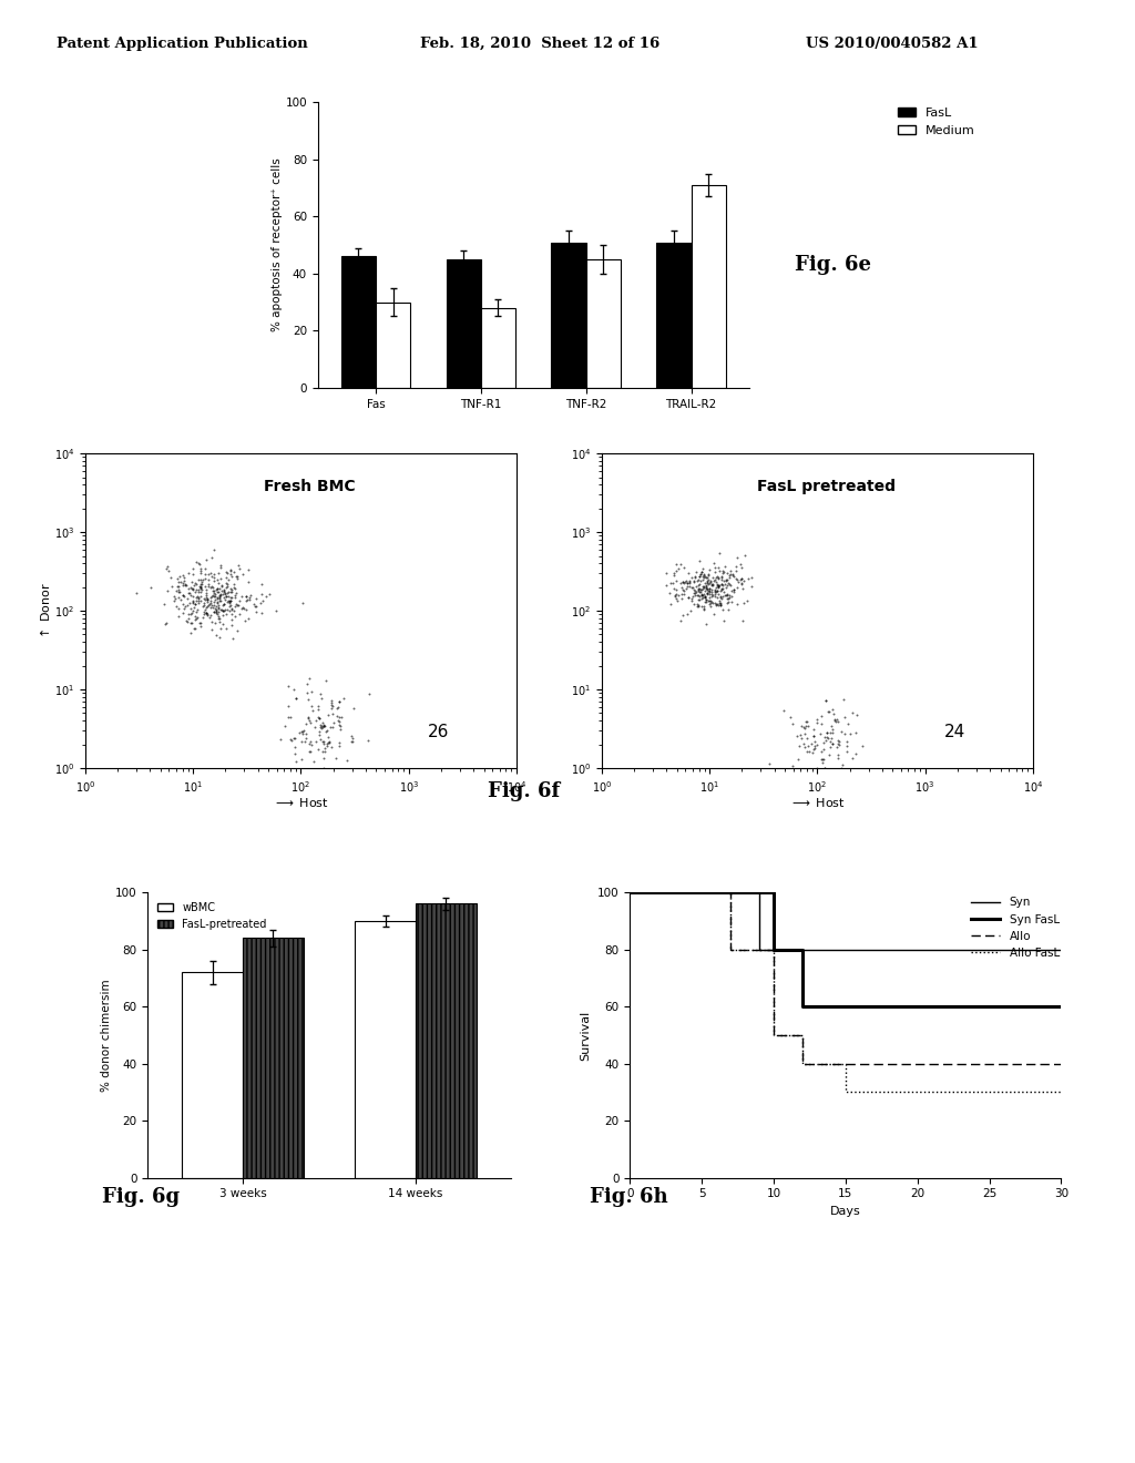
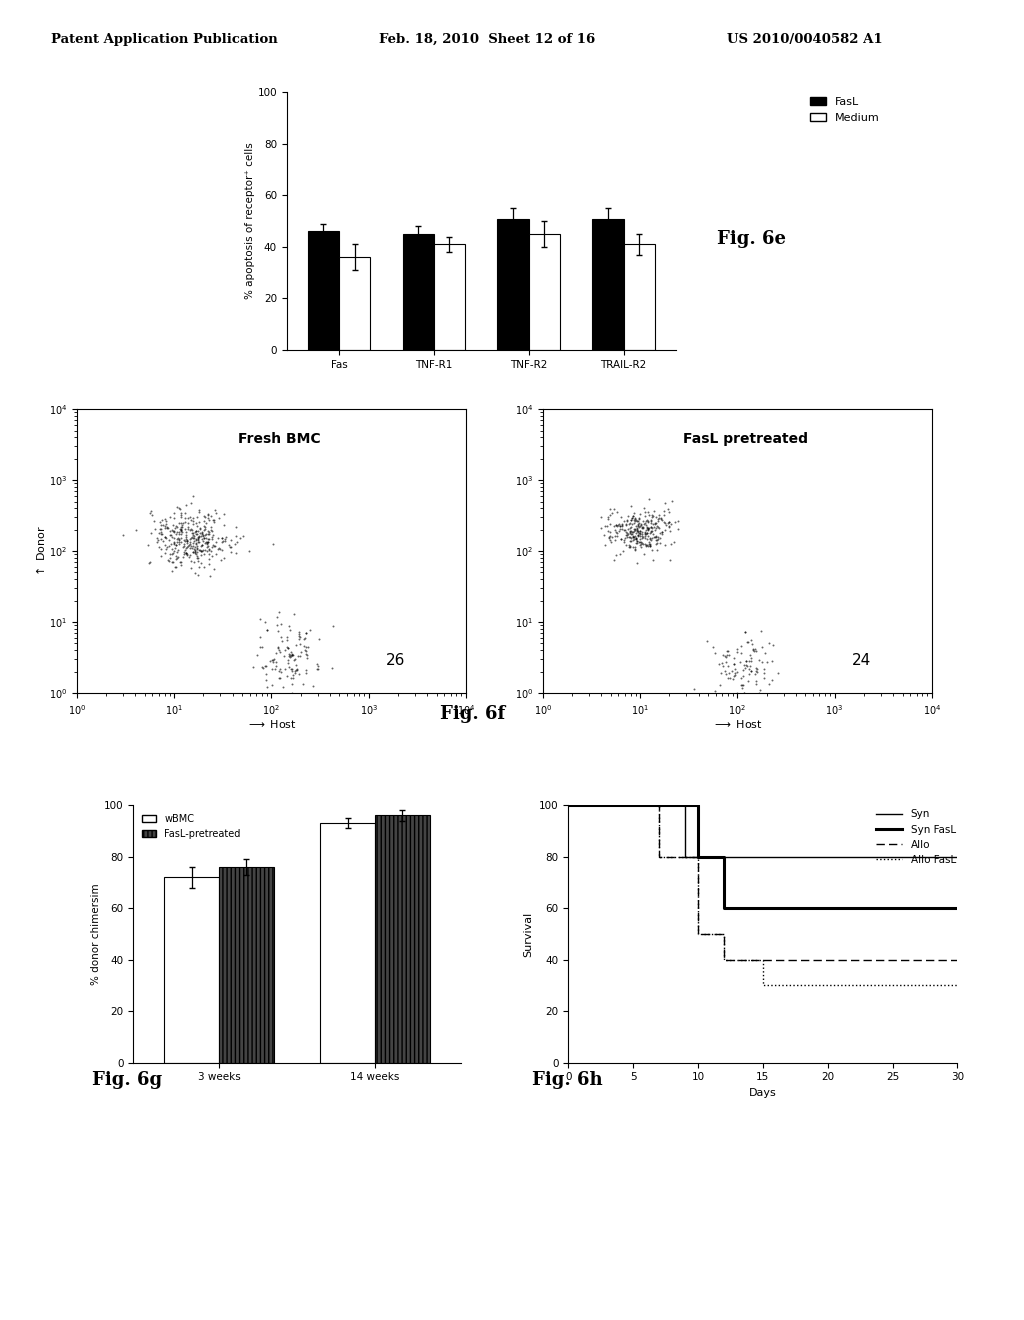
Medium/Fas: 30 -> 36
Medium/TNF-R1: 28 -> 41
Medium/TRAIL-R2: 71 -> 41
FasL-pretreated/3 weeks: 84 -> 76
wBMC/14 weeks: 90 -> 93
